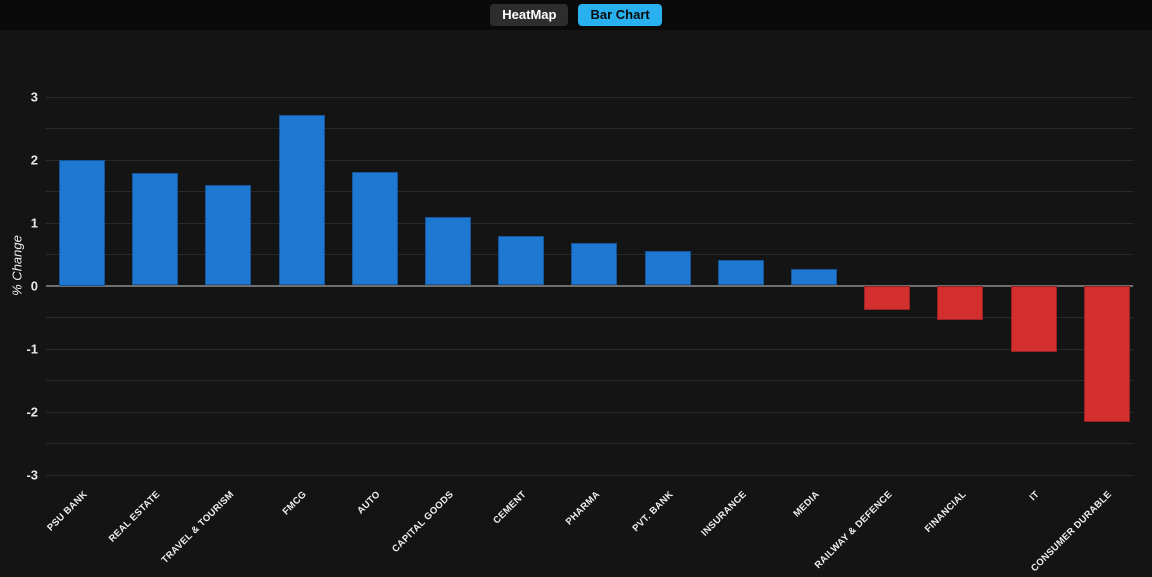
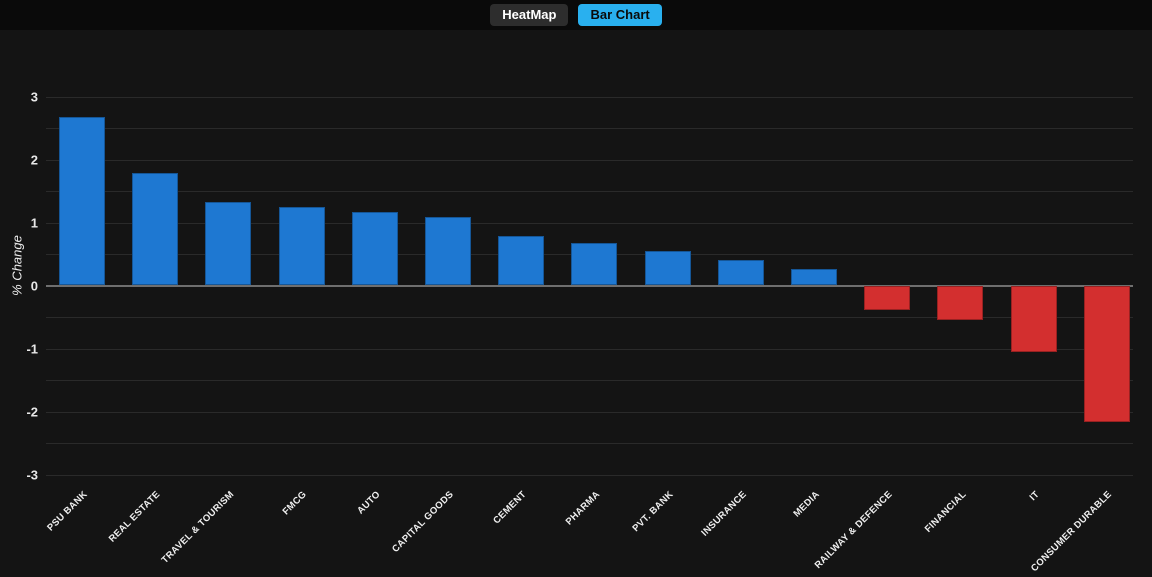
PSU BANK: 2.0 -> 2.7
TRAVEL & TOURISM: 1.6 -> 1.3
FMCG: 2.7 -> 1.2
AUTO: 1.8 -> 1.2
